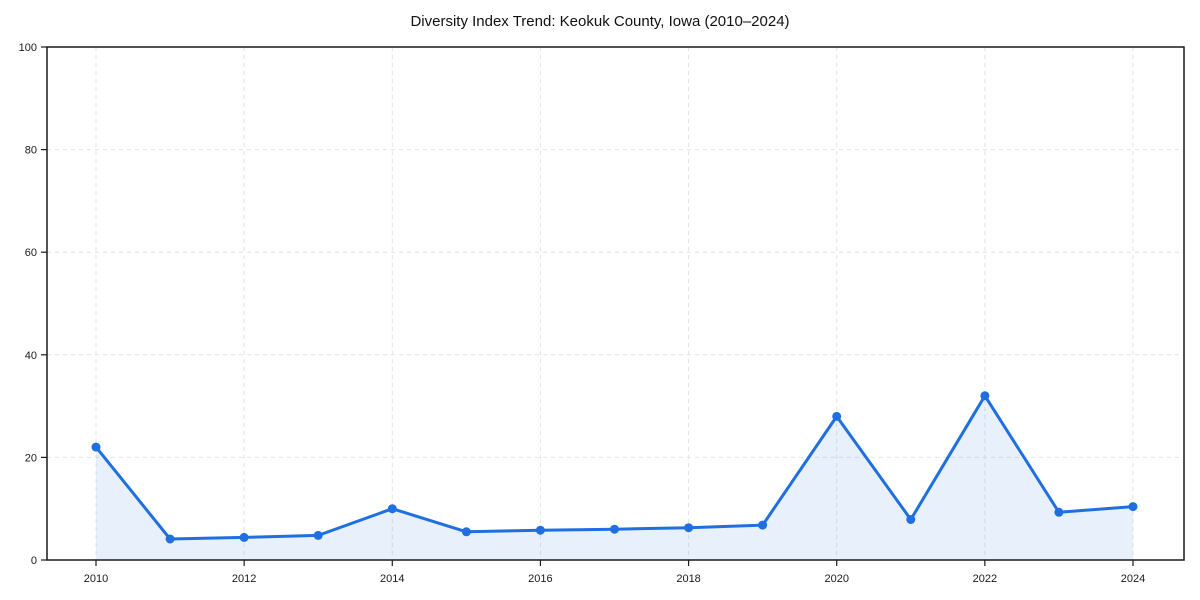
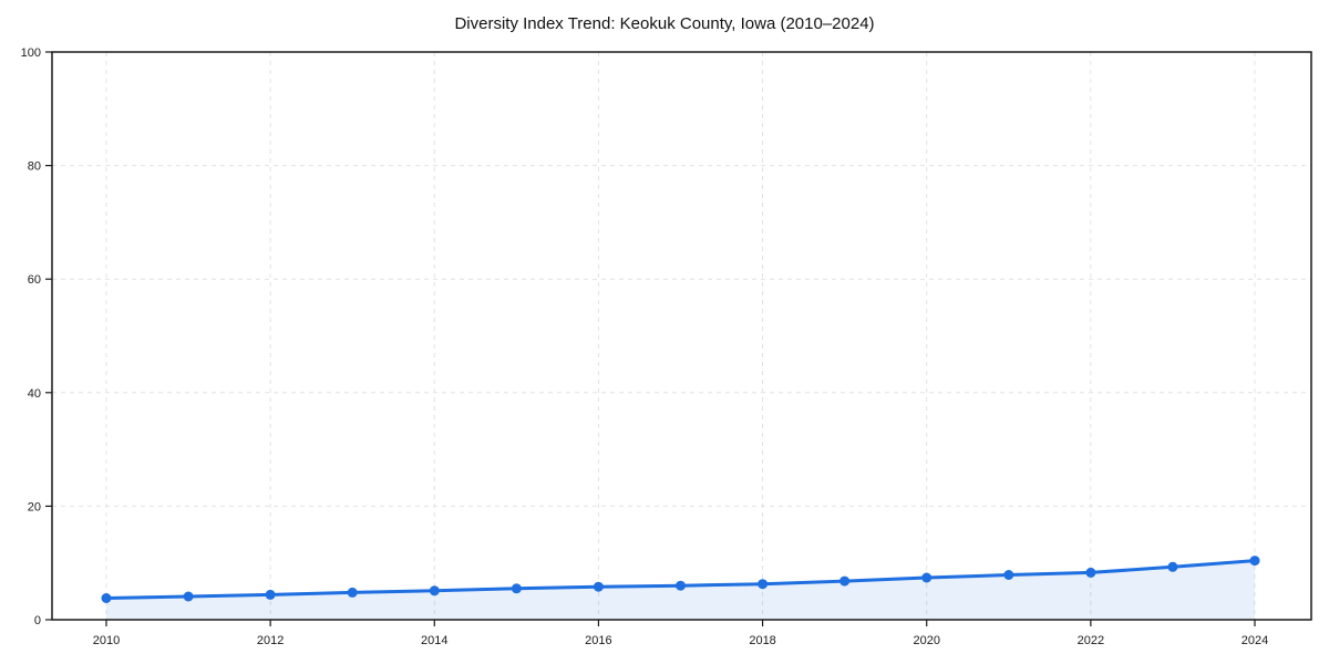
2010: 22 -> 4
2014: 10 -> 5
2020: 28 -> 7
2022: 32 -> 8
